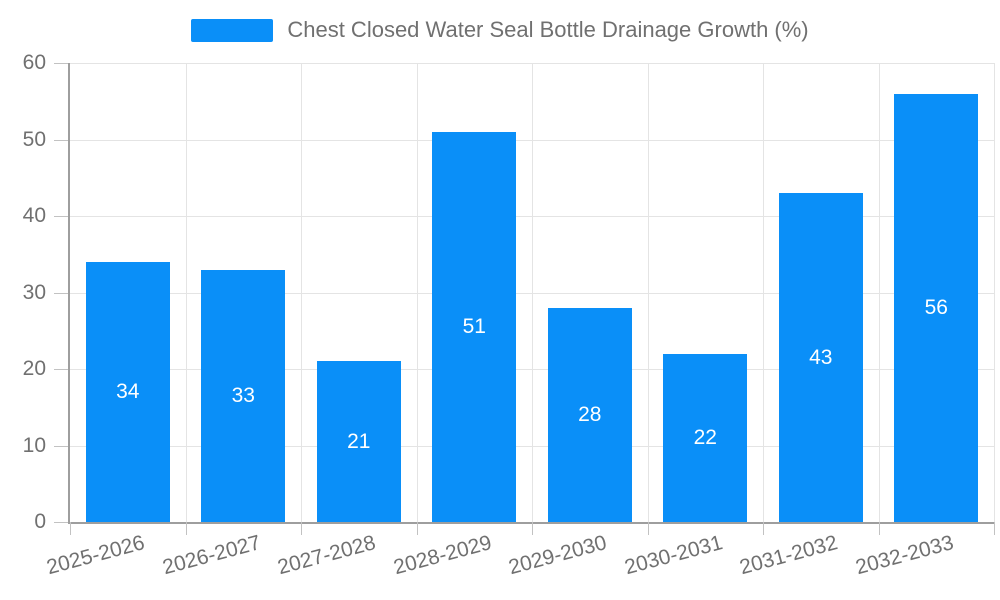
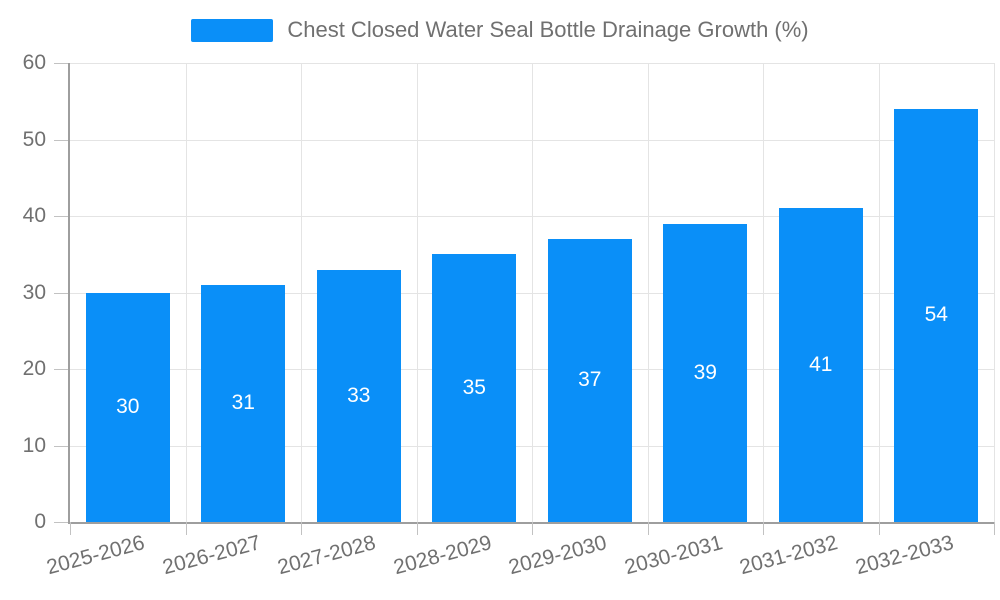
2025-2026: 34 -> 30
2026-2027: 33 -> 31
2027-2028: 21 -> 33
2028-2029: 51 -> 35
2029-2030: 28 -> 37
2030-2031: 22 -> 39
2031-2032: 43 -> 41
2032-2033: 56 -> 54
